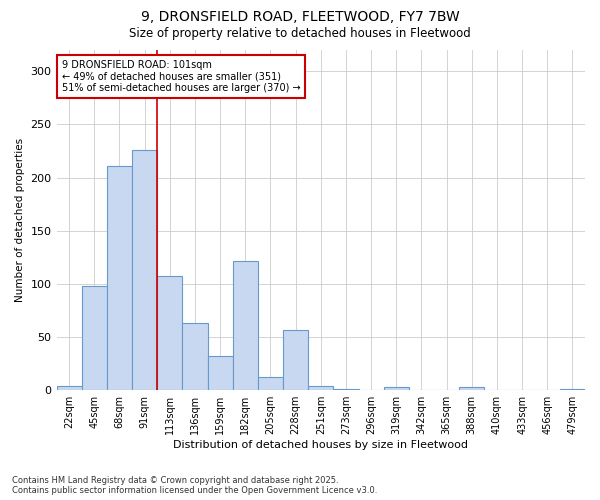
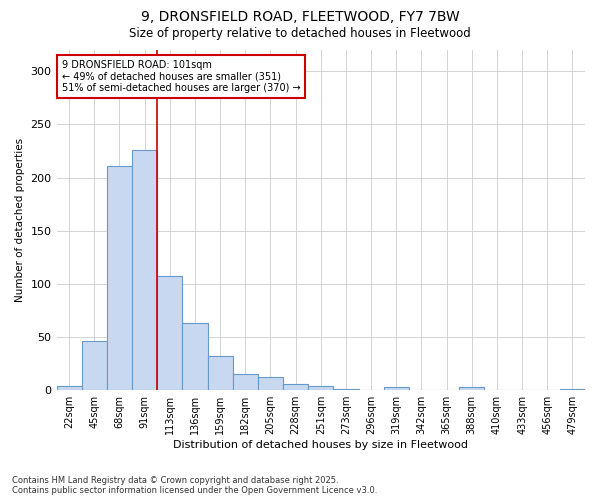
45sqm: 98 -> 46
182sqm: 122 -> 15
228sqm: 57 -> 6
